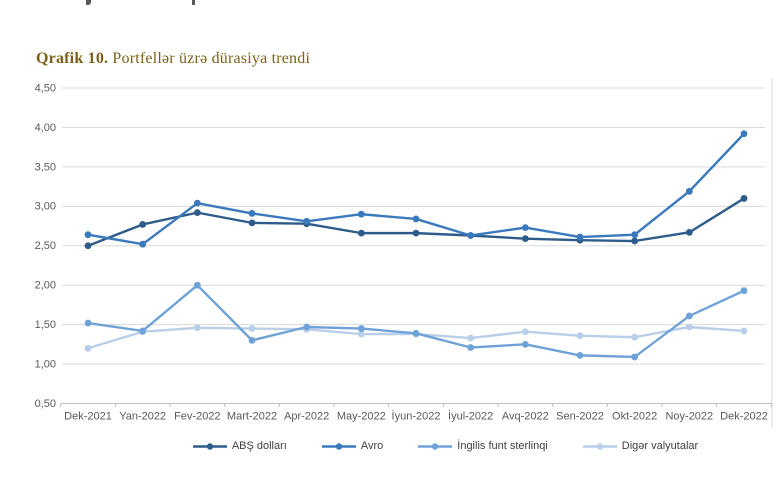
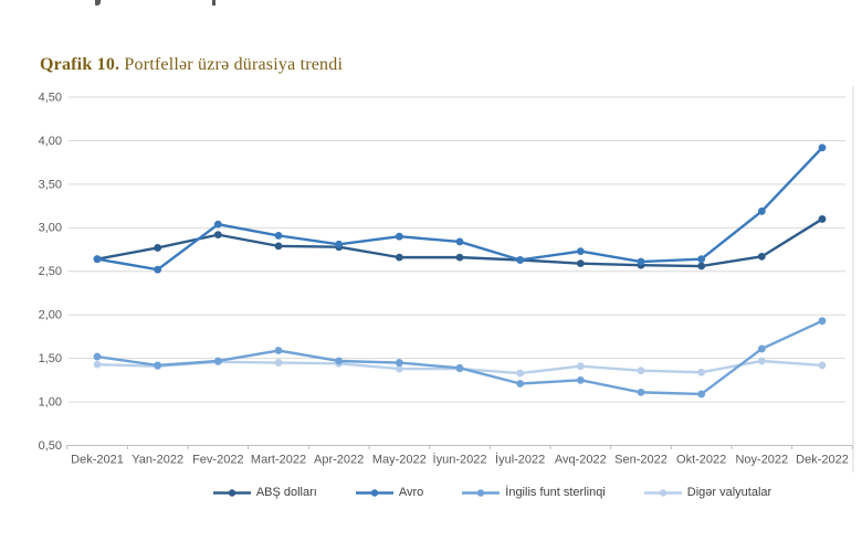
ABŞ dolları/Dek-2021: 2,5 -> 2,6
Digər valyutalar/Dek-2021: 1,2 -> 1,4
İngilis funt sterlinqi/Fev-2022: 2,0 -> 1,5
İngilis funt sterlinqi/Mart-2022: 1,3 -> 1,6
